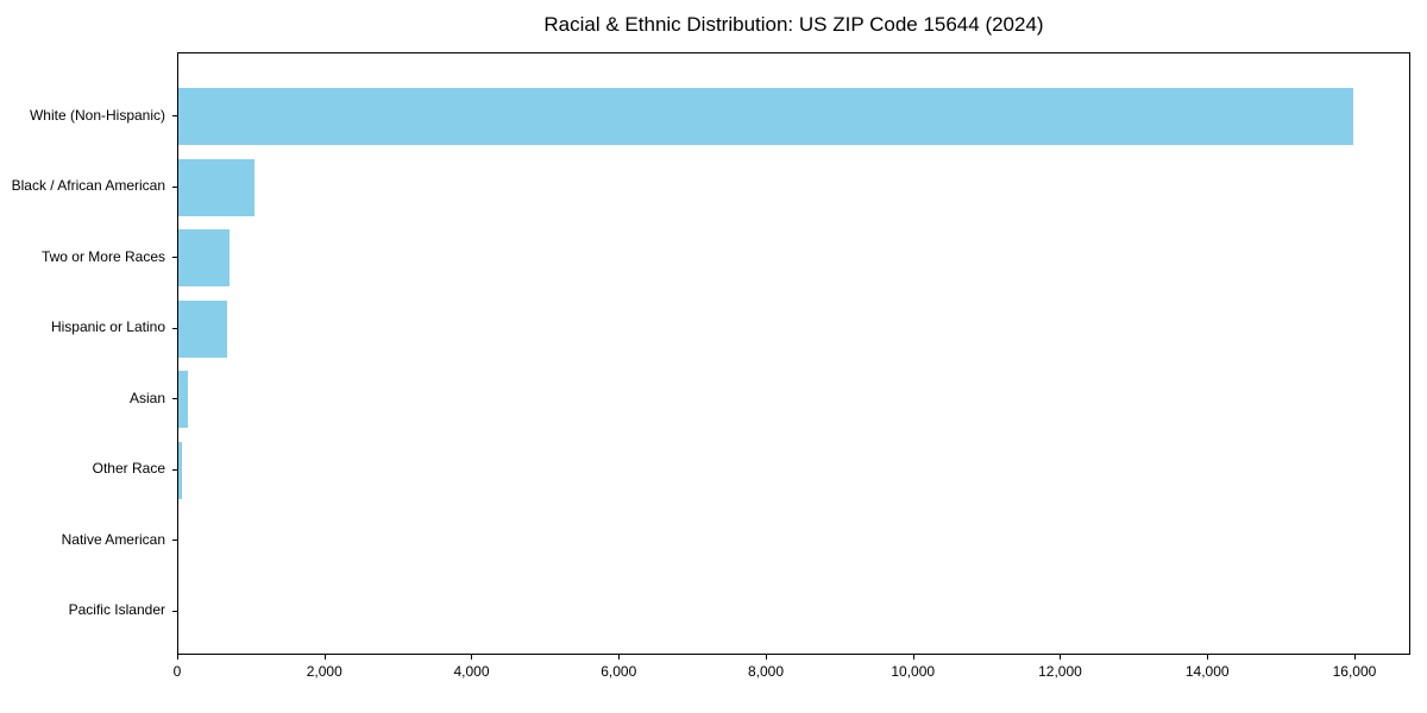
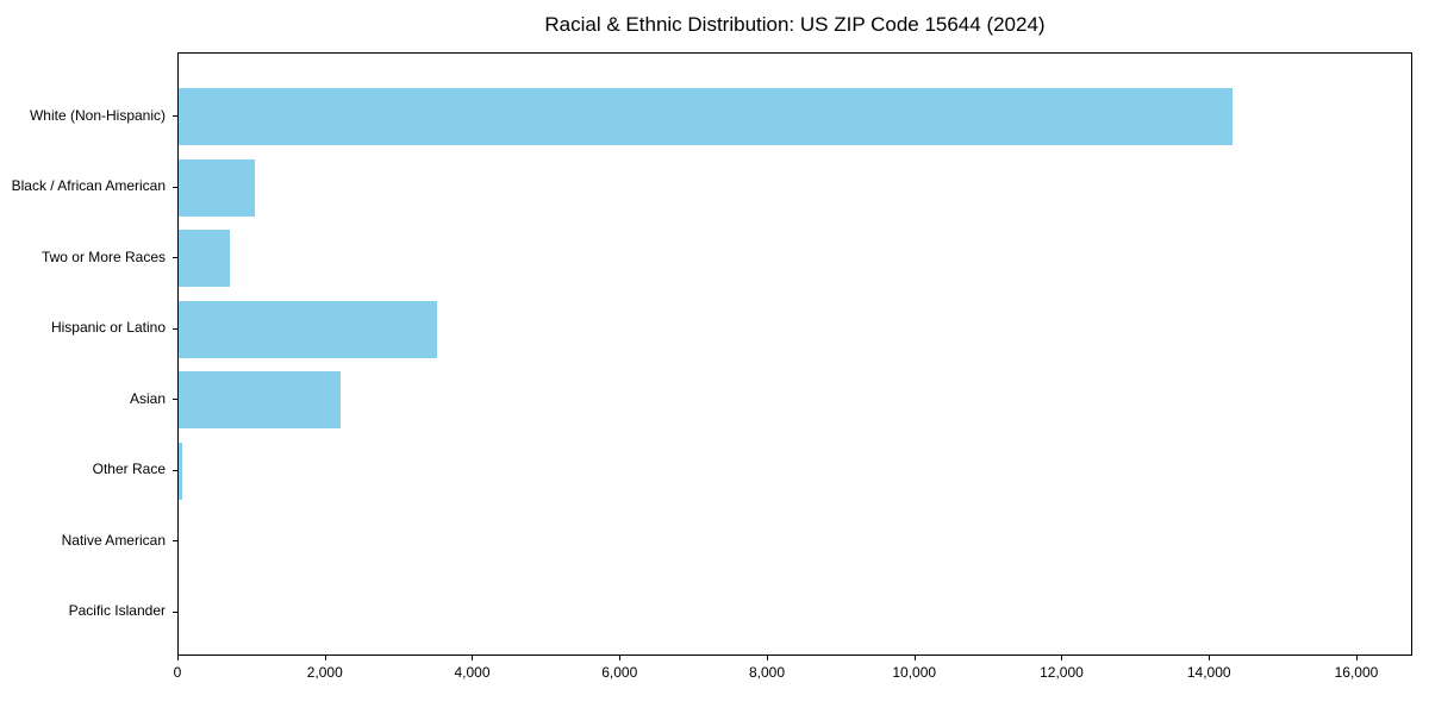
White (Non-Hispanic): 16000 -> 14300
Hispanic or Latino: 700 -> 3500
Asian: 100 -> 2200
